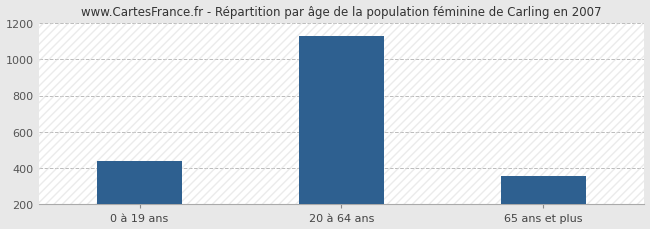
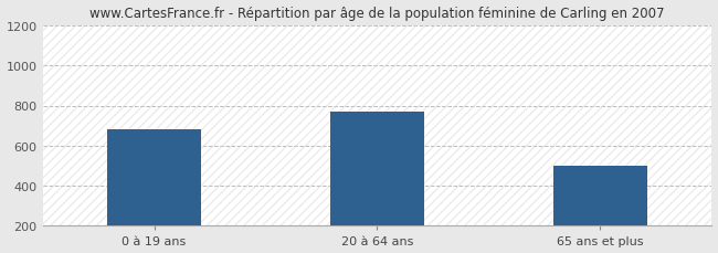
0 à 19 ans: 440 -> 680
20 à 64 ans: 1130 -> 770
65 ans et plus: 360 -> 500
